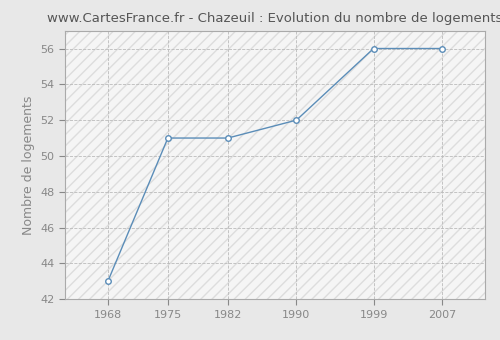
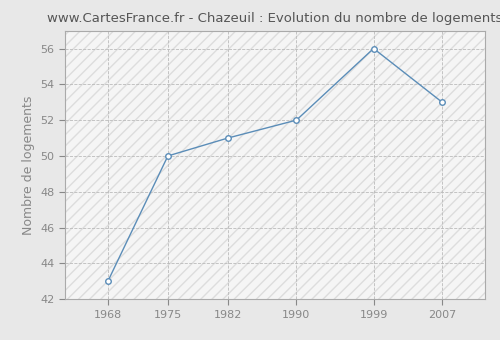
1975: 51 -> 50
2007: 56 -> 53
